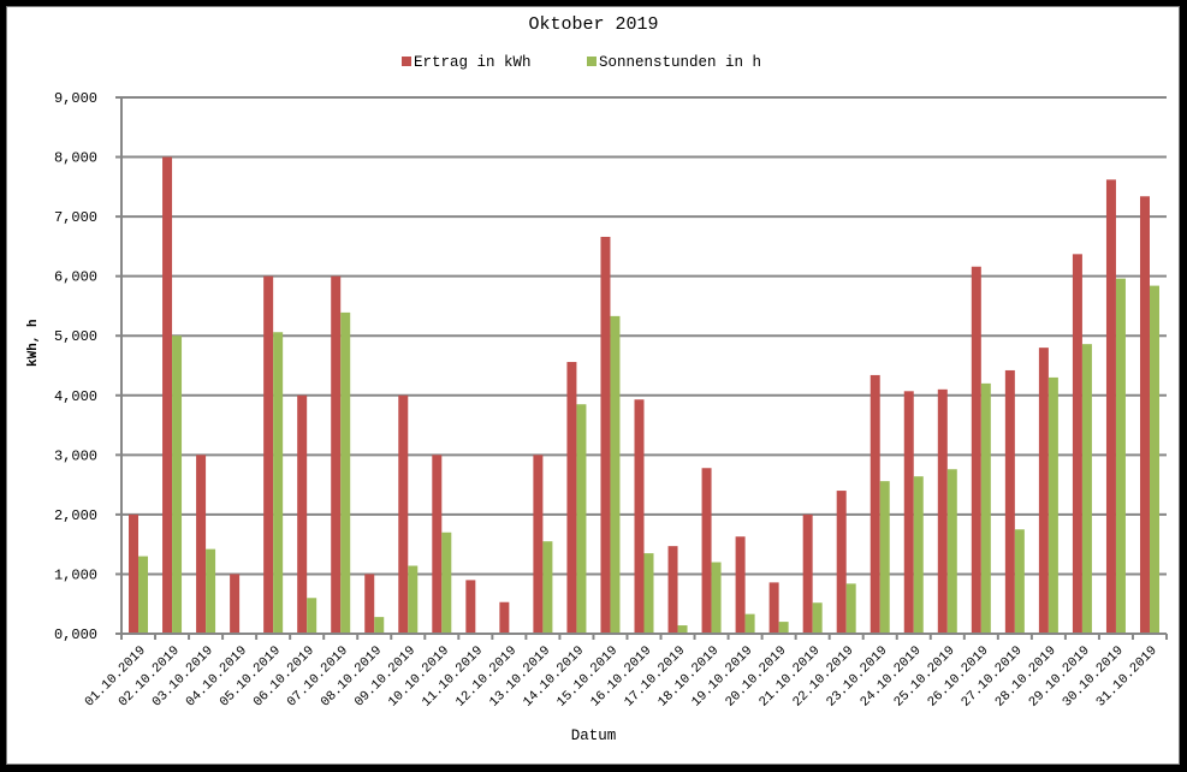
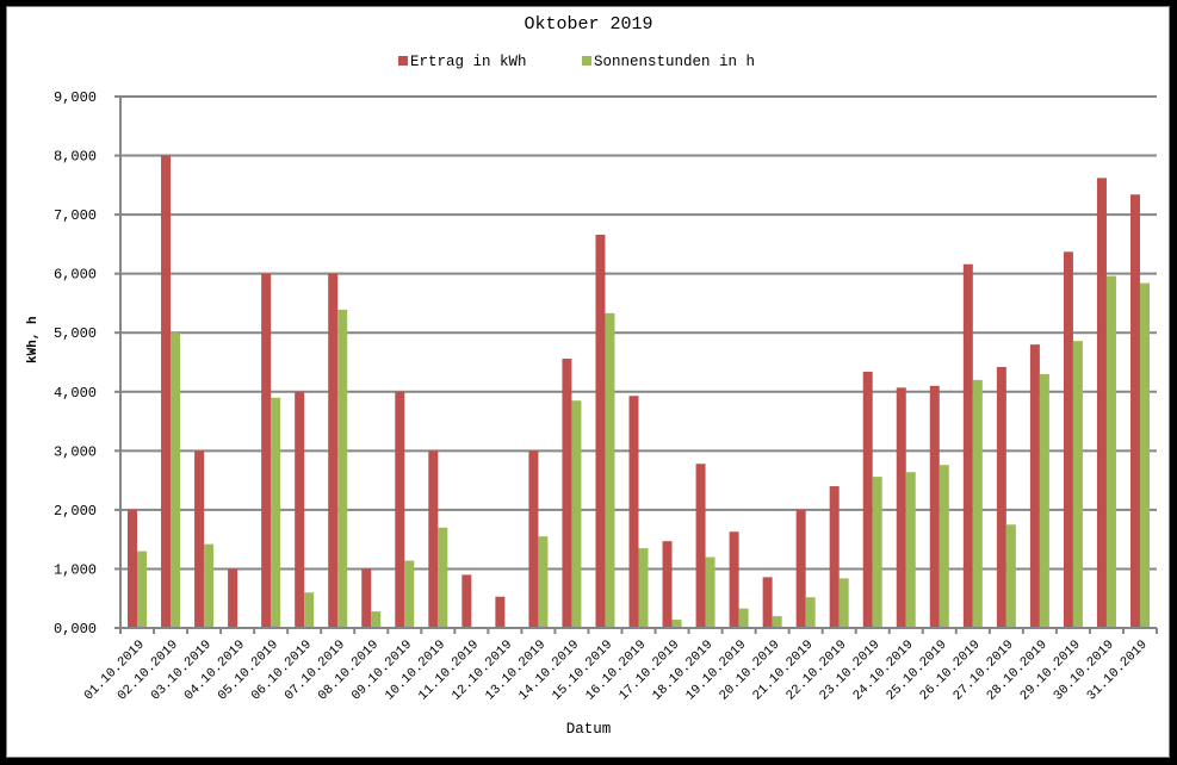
Sonnenstunden in h/05.10.2019: 5,1 -> 3,9
